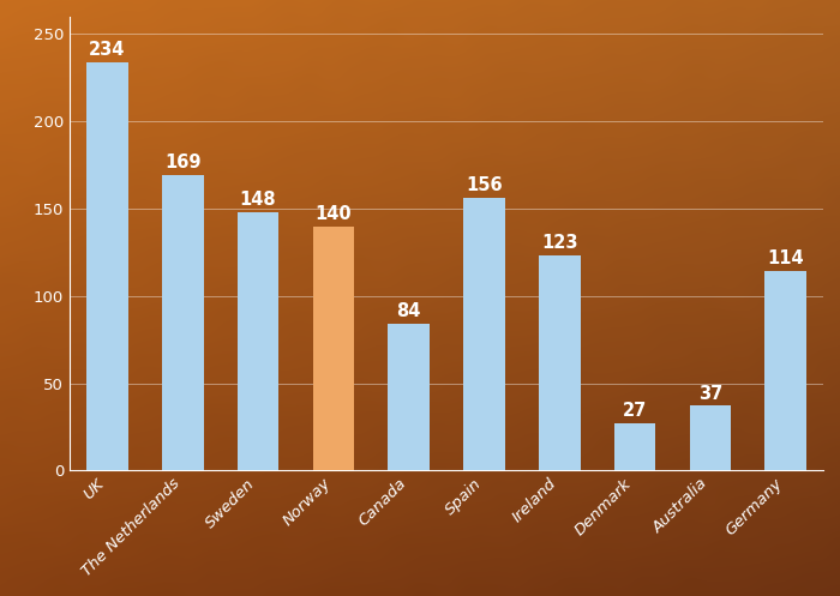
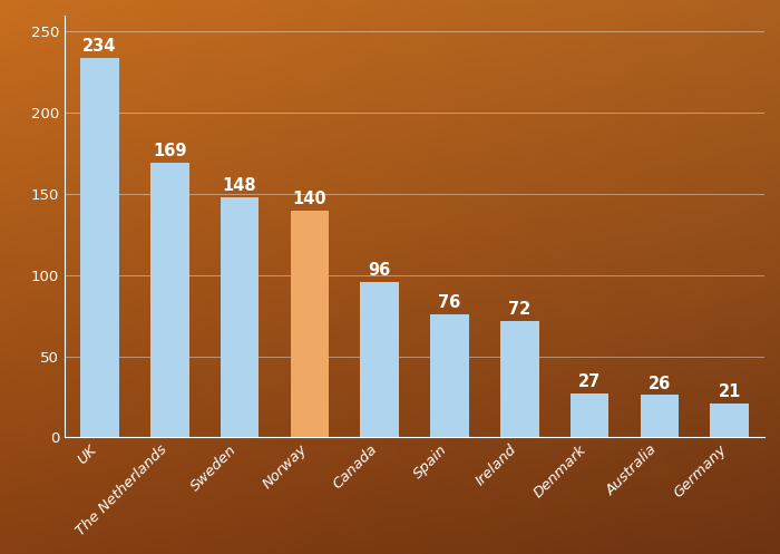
Canada: 84 -> 96
Spain: 156 -> 76
Ireland: 123 -> 72
Australia: 37 -> 26
Germany: 114 -> 21
